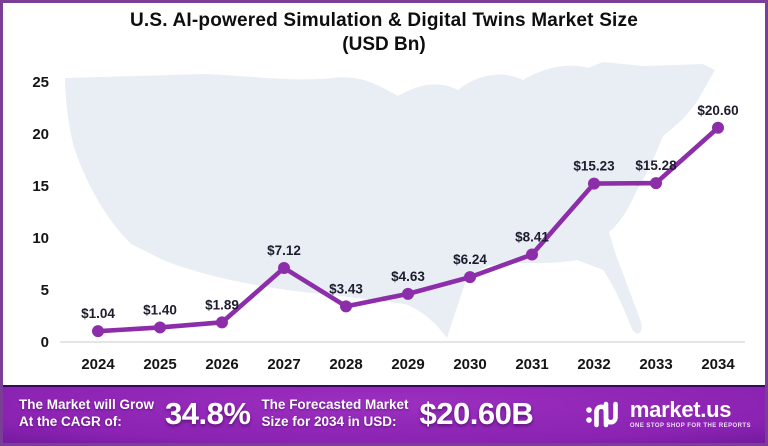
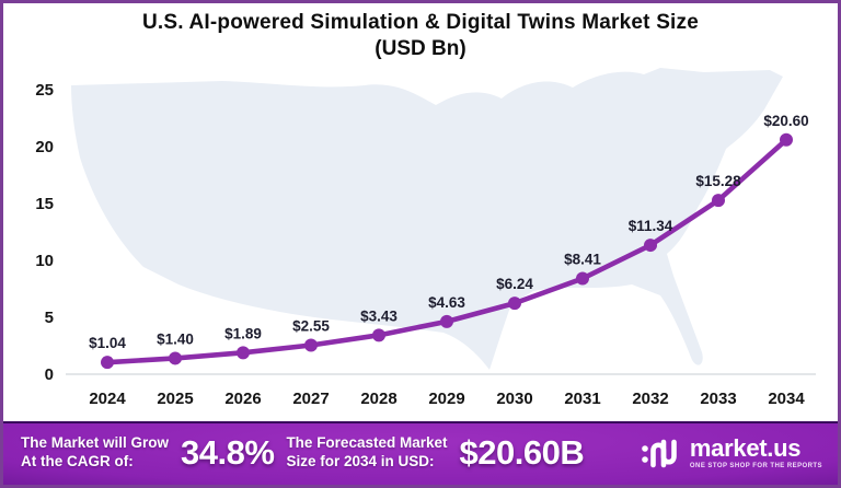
2027: $7.12 -> $2.55
2032: $15.23 -> $11.34
